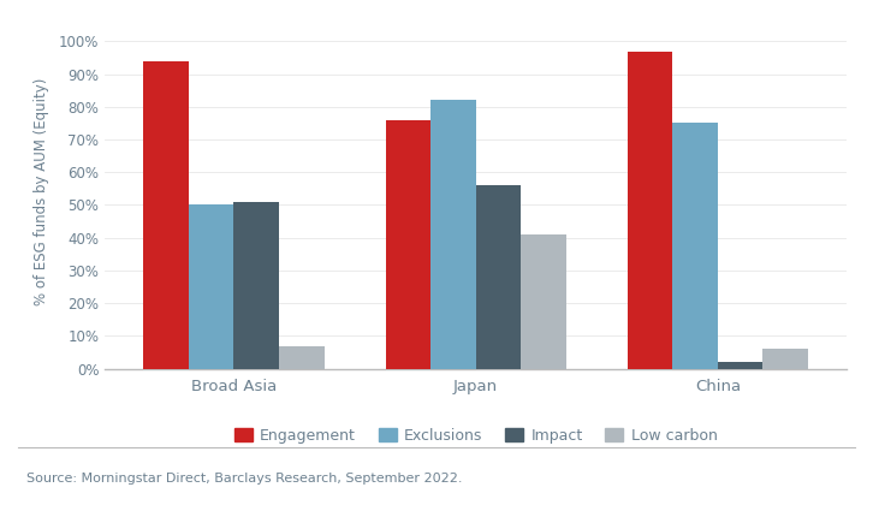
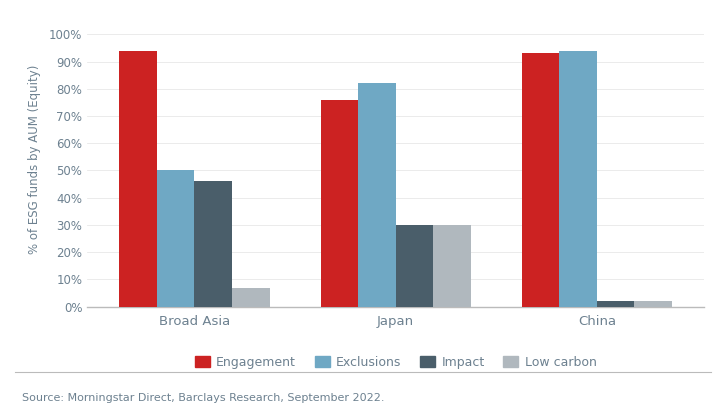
Impact/Broad Asia: 51% -> 46%
Impact/Japan: 56% -> 30%
Low carbon/Japan: 41% -> 30%
Engagement/China: 97% -> 93%
Exclusions/China: 75% -> 94%
Low carbon/China: 6% -> 2%
